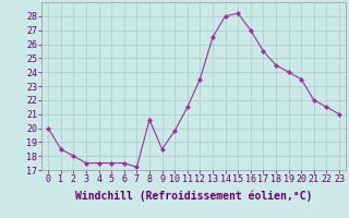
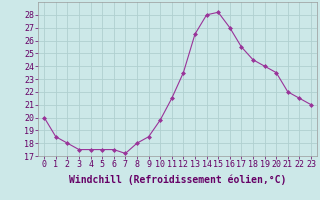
8: 20.6 -> 18.0
